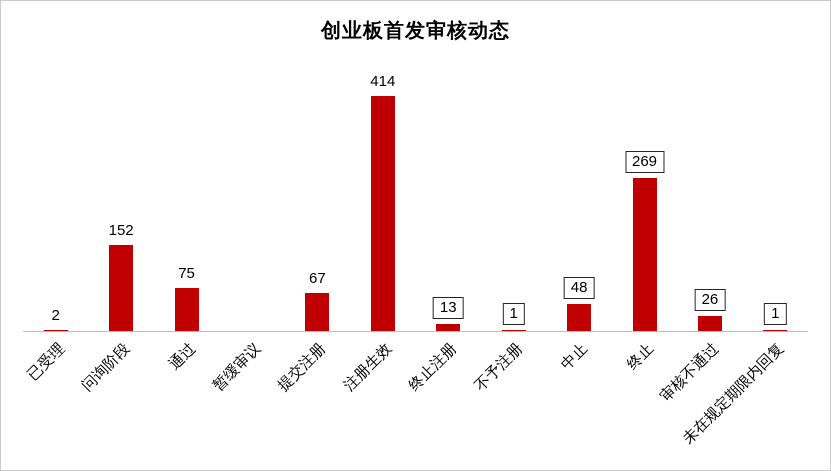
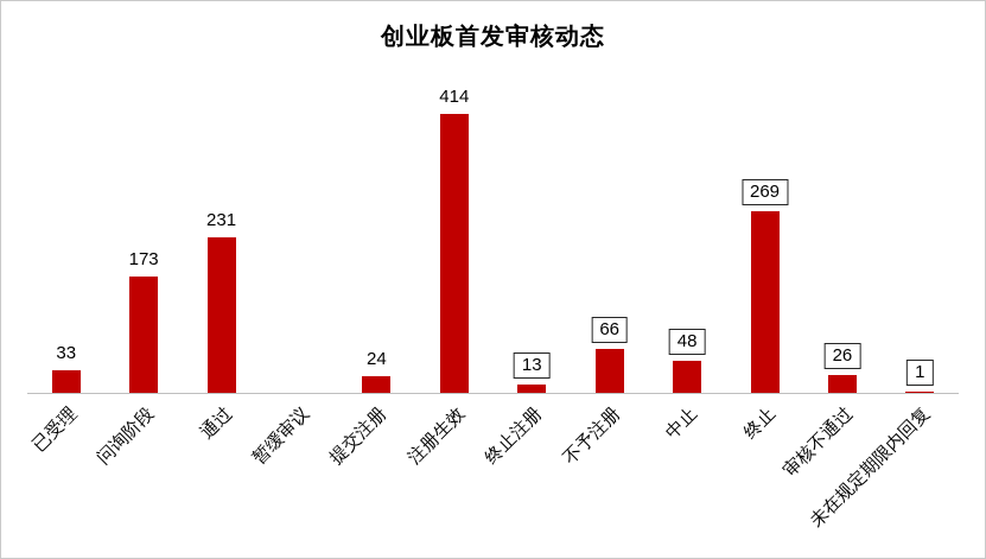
已受理: 2 -> 33
问询阶段: 152 -> 173
通过: 75 -> 231
提交注册: 67 -> 24
不予注册: 1 -> 66
